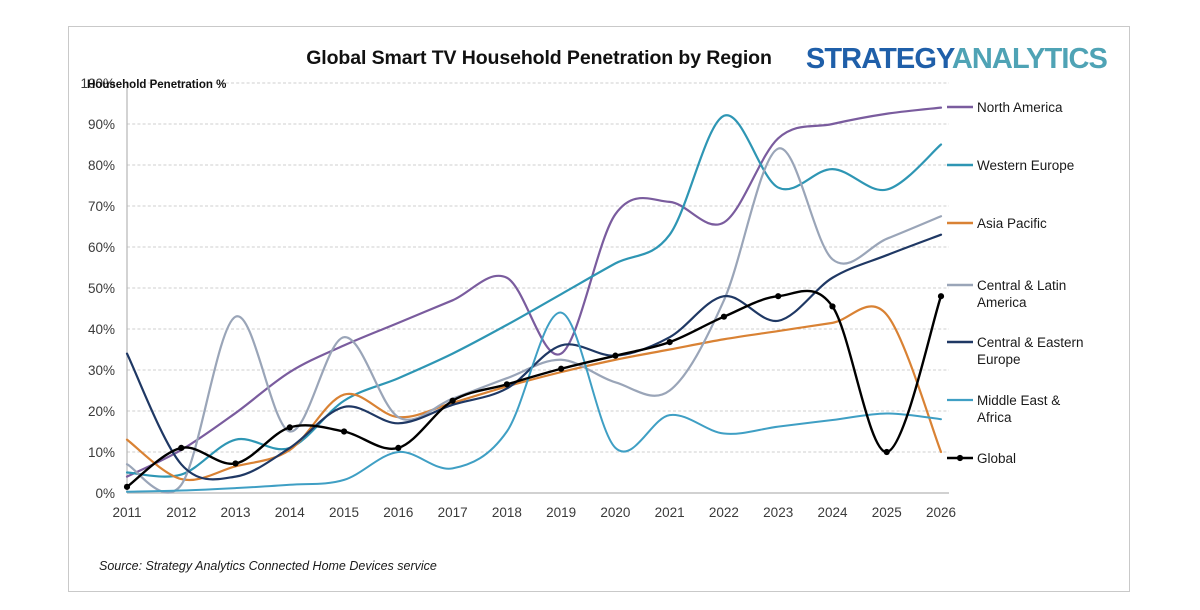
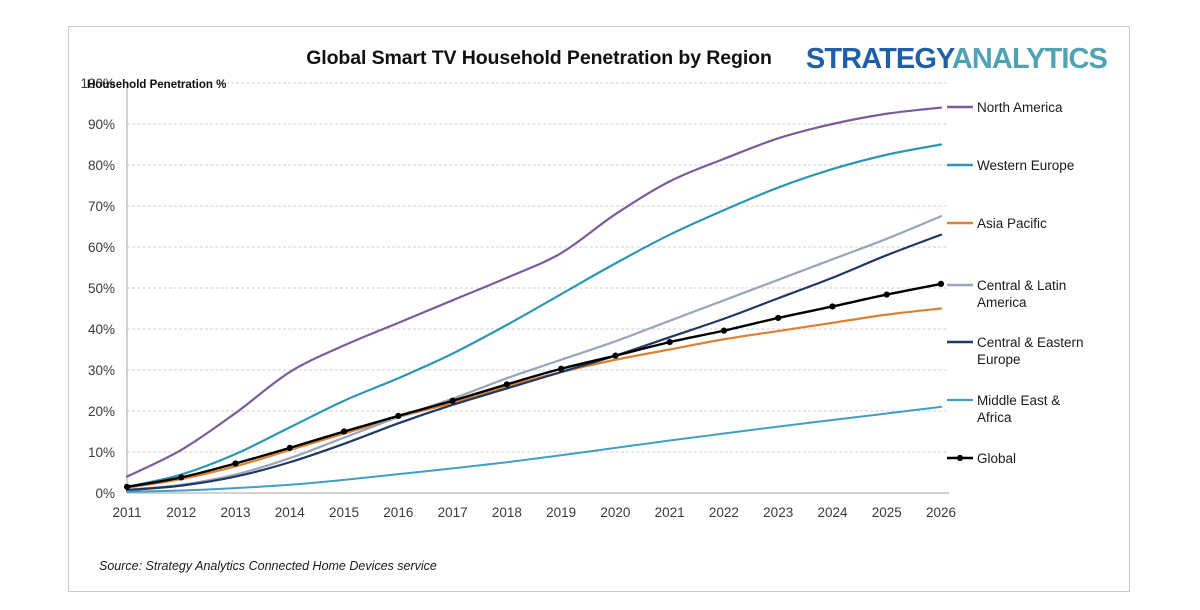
Western Europe/2011: 5% -> 2%
Asia Pacific/2011: 13% -> 1%
Central & Latin America/2011: 7% -> 1%
Central & Eastern Europe/2011: 34% -> 1%
Central & Eastern Europe/2012: 7% -> 2%
Global/2012: 11% -> 4%
Western Europe/2013: 13% -> 10%
Central & Latin America/2013: 43% -> 4%
Western Europe/2014: 11% -> 16%
Central & Latin America/2014: 15% -> 8%
Central & Eastern Europe/2014: 11% -> 8%
Global/2014: 16% -> 11%
Asia Pacific/2015: 24% -> 14%
Central & Latin America/2015: 38% -> 14%
Central & Eastern Europe/2015: 21% -> 12%
Middle East & Africa/2016: 10% -> 5%
Global/2016: 11% -> 19%
Middle East & Africa/2018: 15% -> 8%
North America/2019: 34% -> 58%
Central & Eastern Europe/2019: 36% -> 30%
Middle East & Africa/2019: 44% -> 9%
Central & Latin America/2020: 27% -> 37%
North America/2021: 71% -> 76%
Central & Latin America/2021: 25% -> 42%
Middle East & Africa/2021: 19% -> 13%
North America/2022: 66% -> 82%
Western Europe/2022: 92% -> 69%
Central & Eastern Europe/2022: 48% -> 42%
Global/2022: 43% -> 40%
Central & Latin America/2023: 84% -> 52%
Central & Eastern Europe/2023: 42% -> 48%
Global/2023: 48% -> 43%
Western Europe/2025: 74% -> 82%
Global/2025: 10% -> 48%
Asia Pacific/2026: 10% -> 45%
Middle East & Africa/2026: 18% -> 21%
Global/2026: 48% -> 51%
